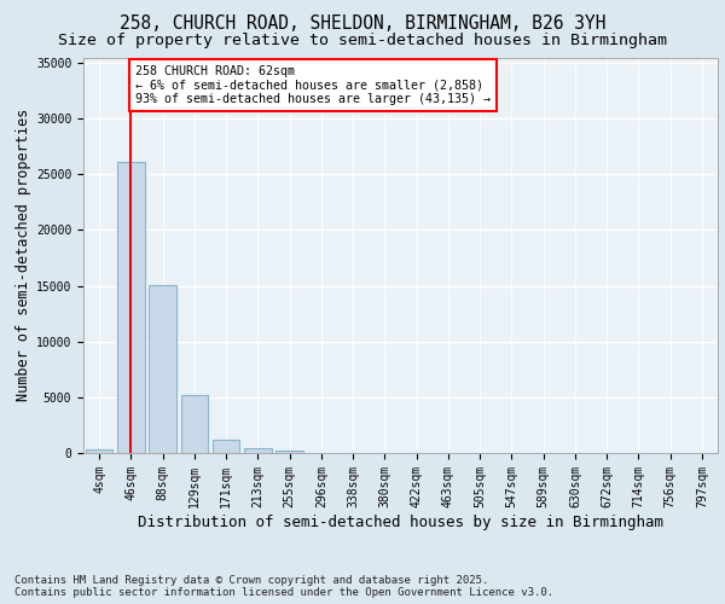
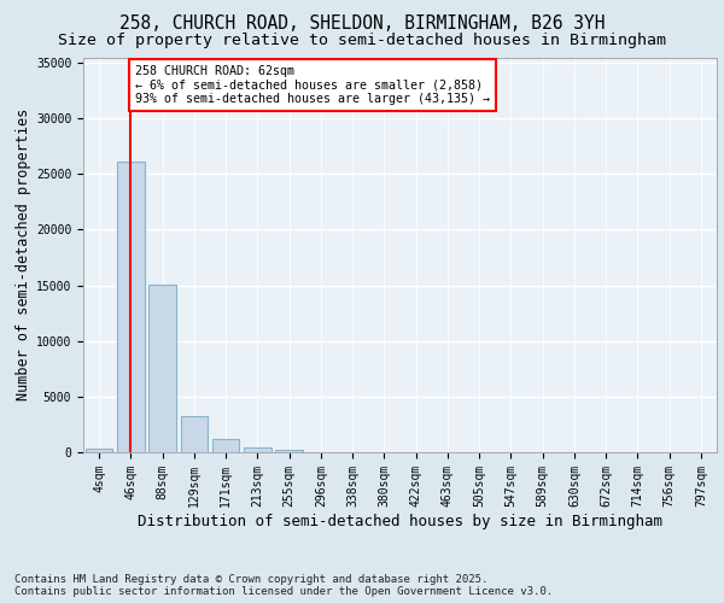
129sqm: 5200 -> 3200
